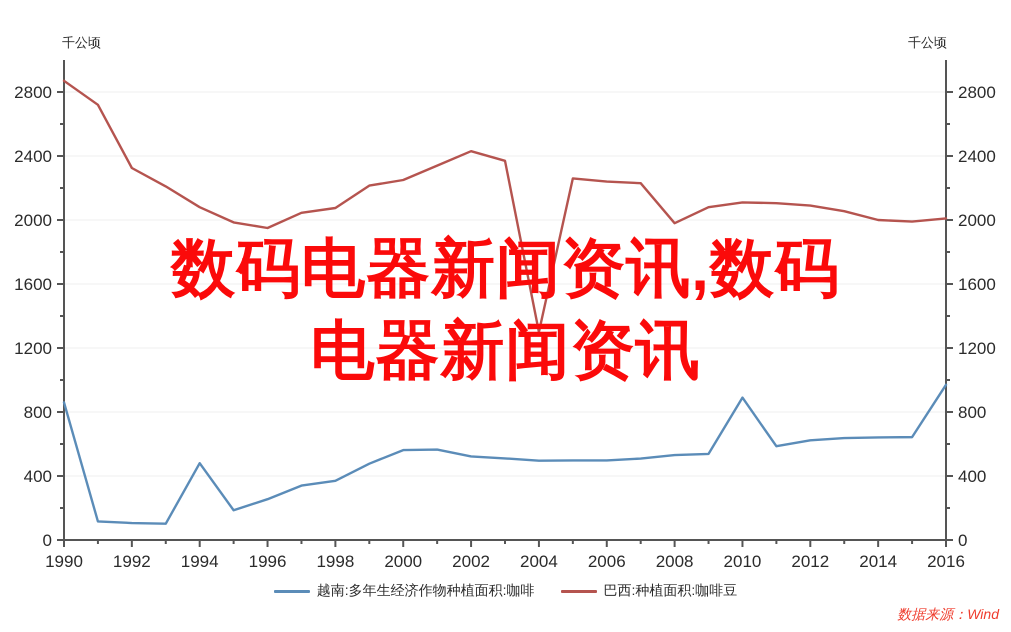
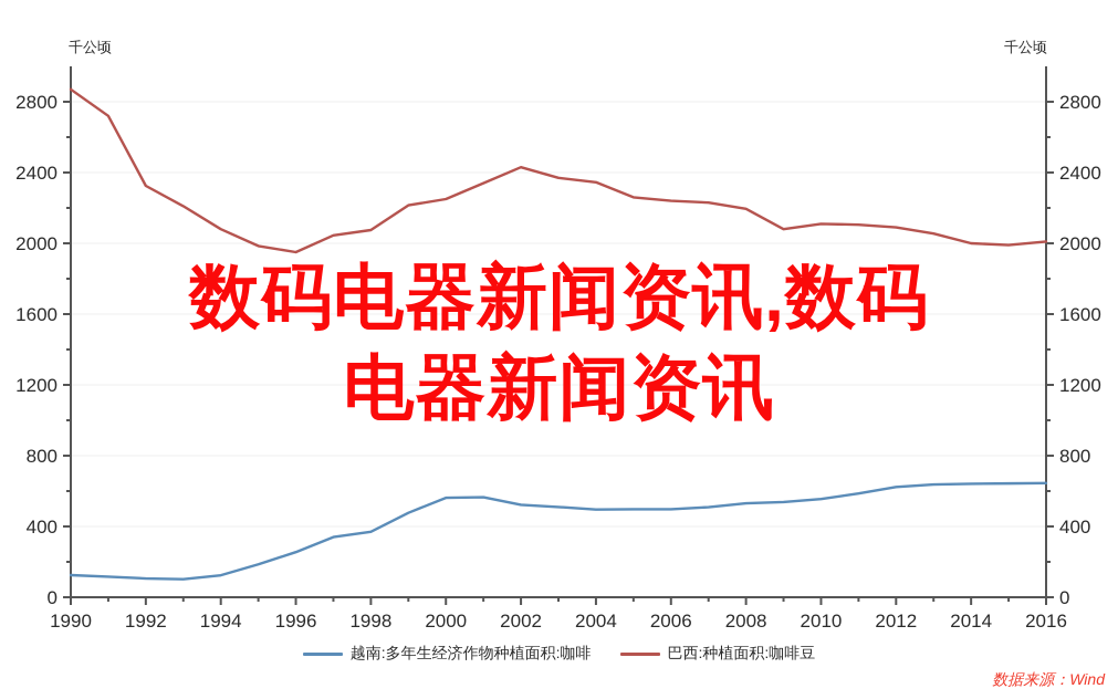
越南:多年生经济作物种植面积:咖啡/1990: 860 -> 120
越南:多年生经济作物种植面积:咖啡/1994: 480 -> 120
巴西:种植面积:咖啡豆/2004: 1300 -> 2340
巴西:种植面积:咖啡豆/2008: 1980 -> 2200
越南:多年生经济作物种植面积:咖啡/2010: 890 -> 560
越南:多年生经济作物种植面积:咖啡/2016: 970 -> 640
